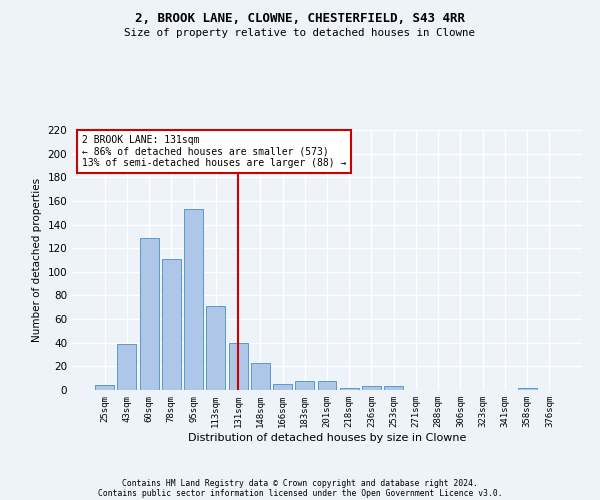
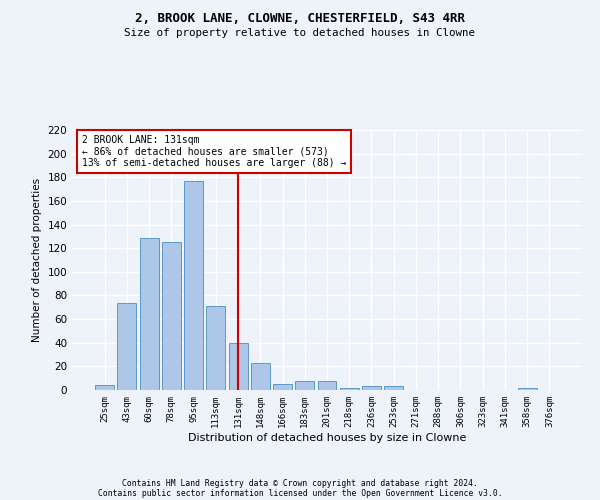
43sqm: 39 -> 74
78sqm: 111 -> 125
95sqm: 153 -> 177
